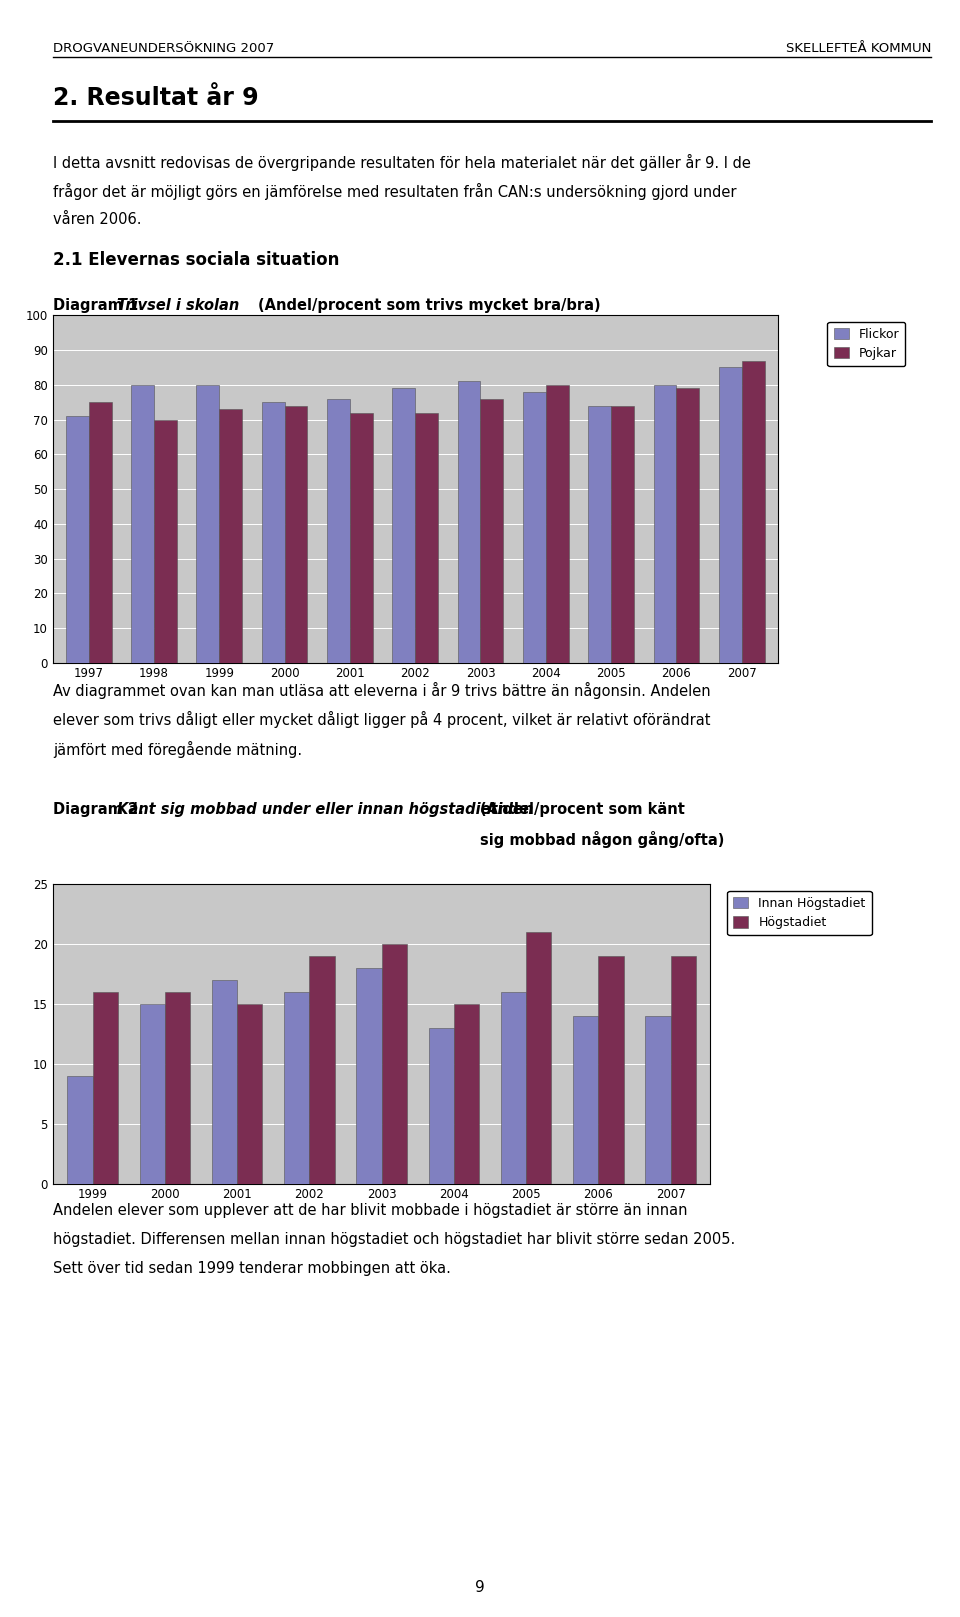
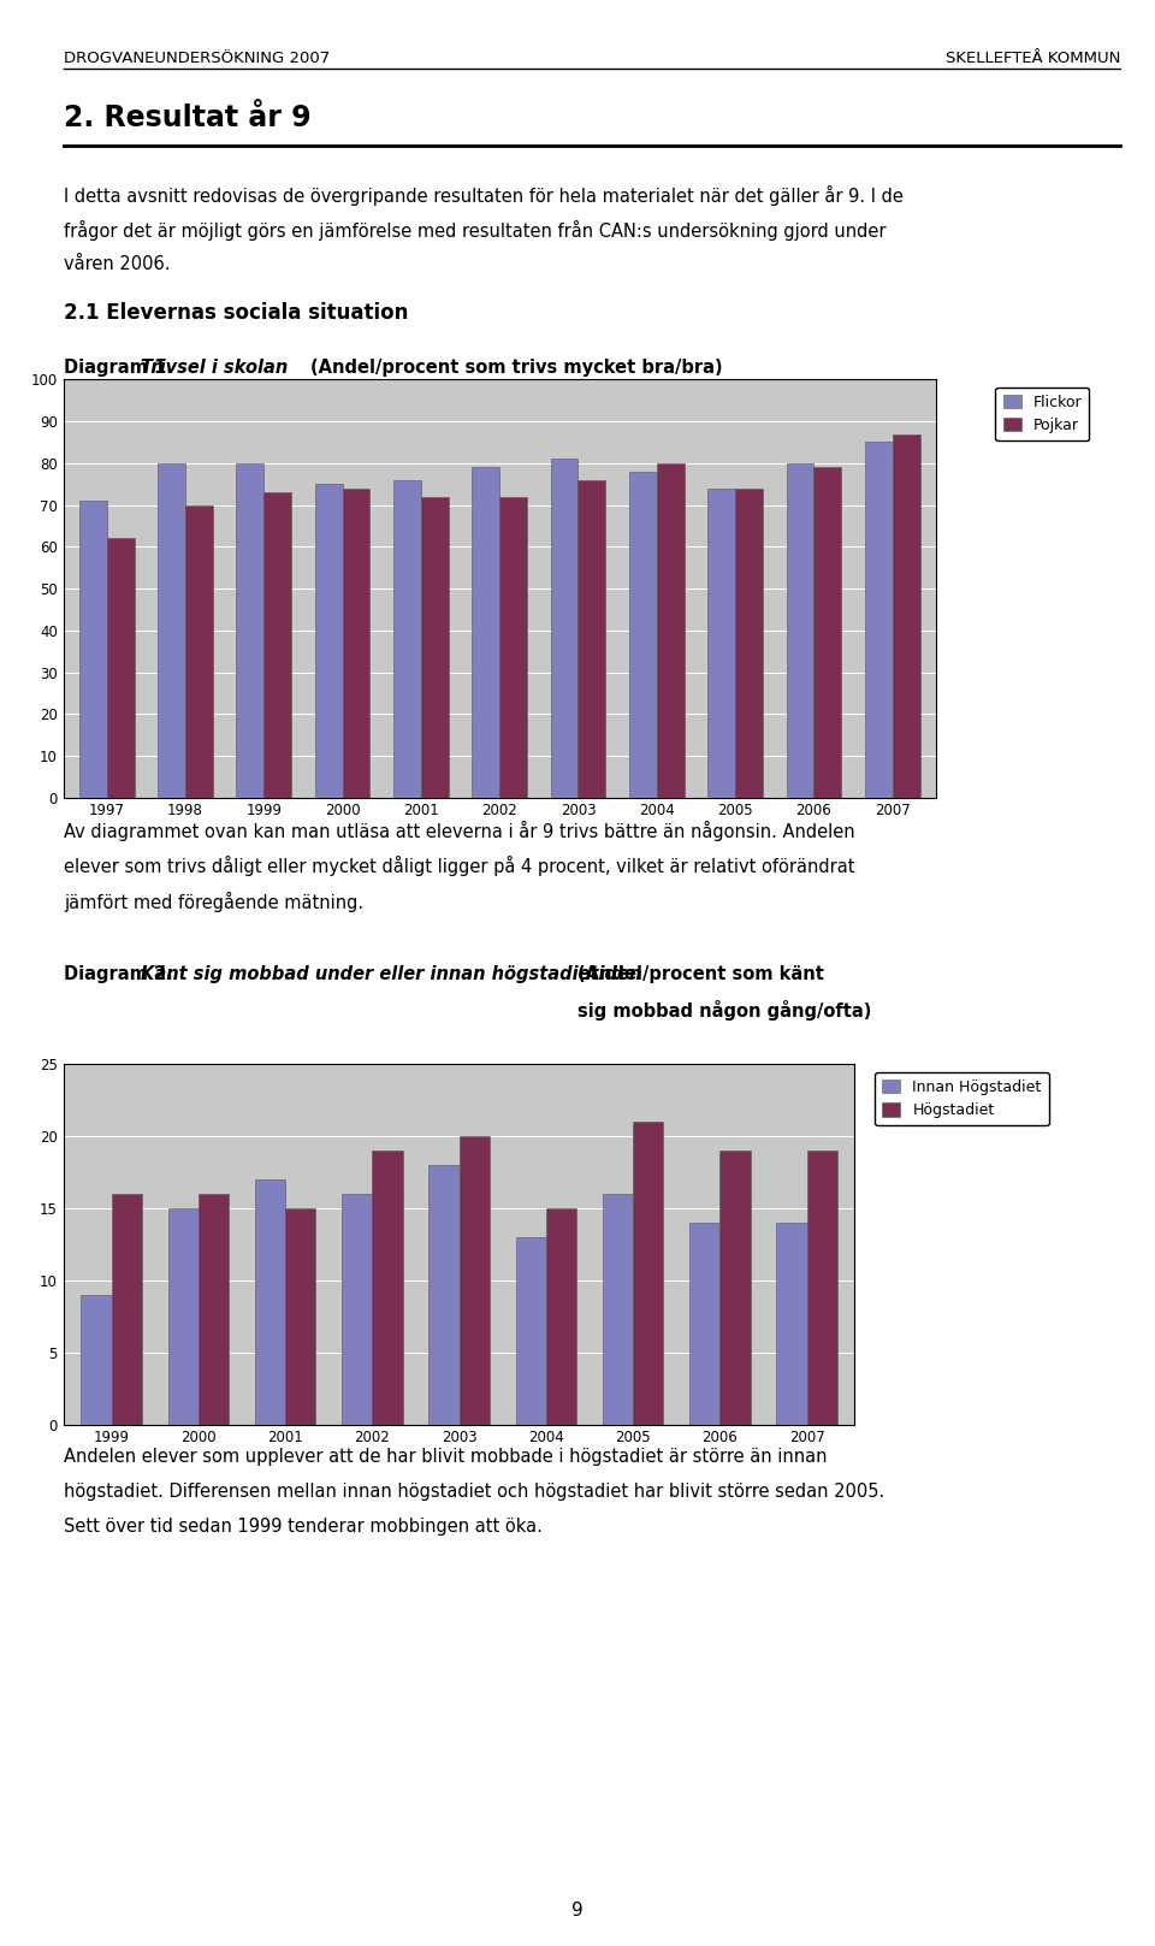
Pojkar/1997: 75 -> 62
